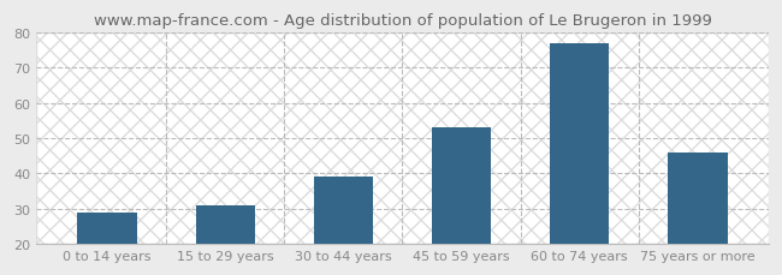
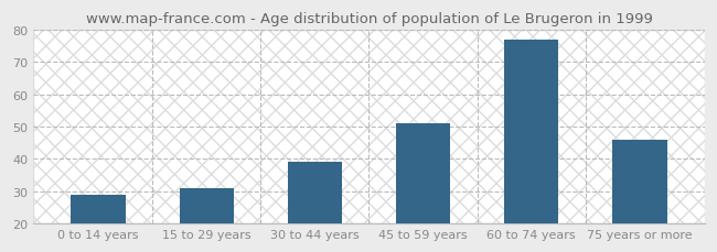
45 to 59 years: 53 -> 51
